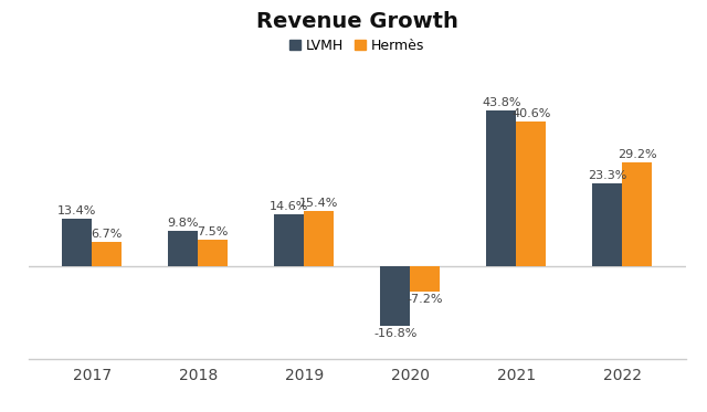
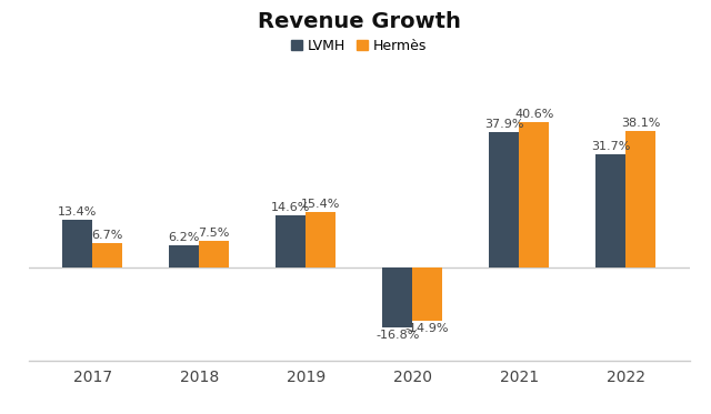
LVMH/2018: 9.8% -> 6.2%
Hermès/2020: -7.2% -> -14.9%
LVMH/2021: 43.8% -> 37.9%
LVMH/2022: 23.3% -> 31.7%
Hermès/2022: 29.2% -> 38.1%
